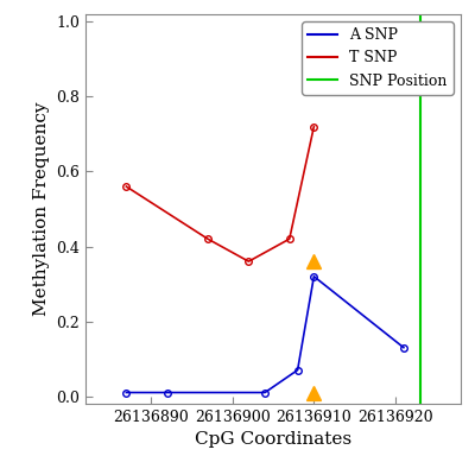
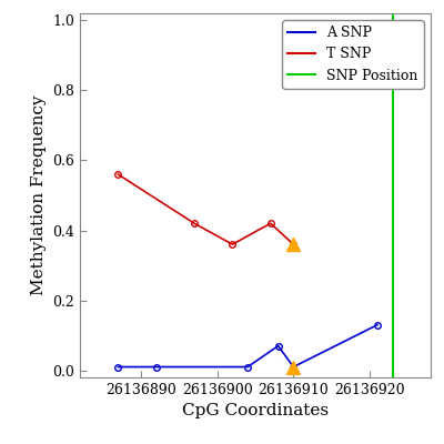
A SNP/26136910: 0.32 -> 0.01
T SNP/26136910: 0.72 -> 0.36
